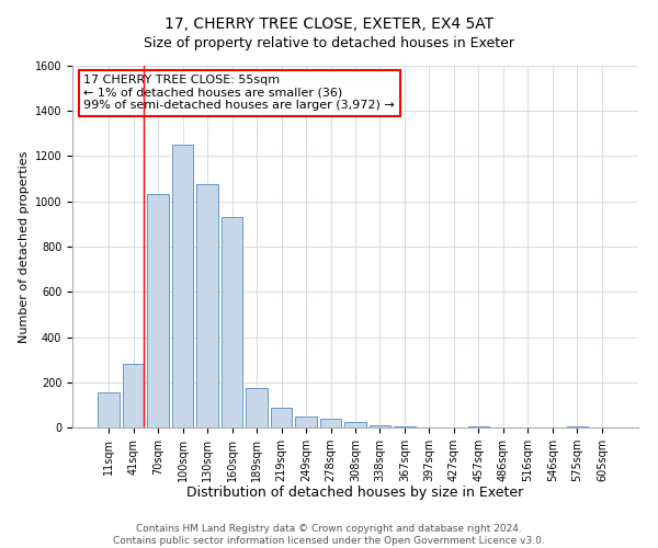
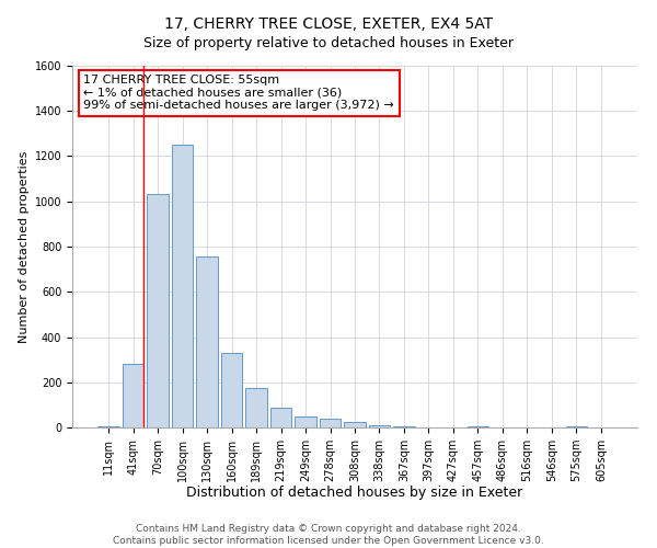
11sqm: 155 -> 5
130sqm: 1075 -> 755
160sqm: 930 -> 330
